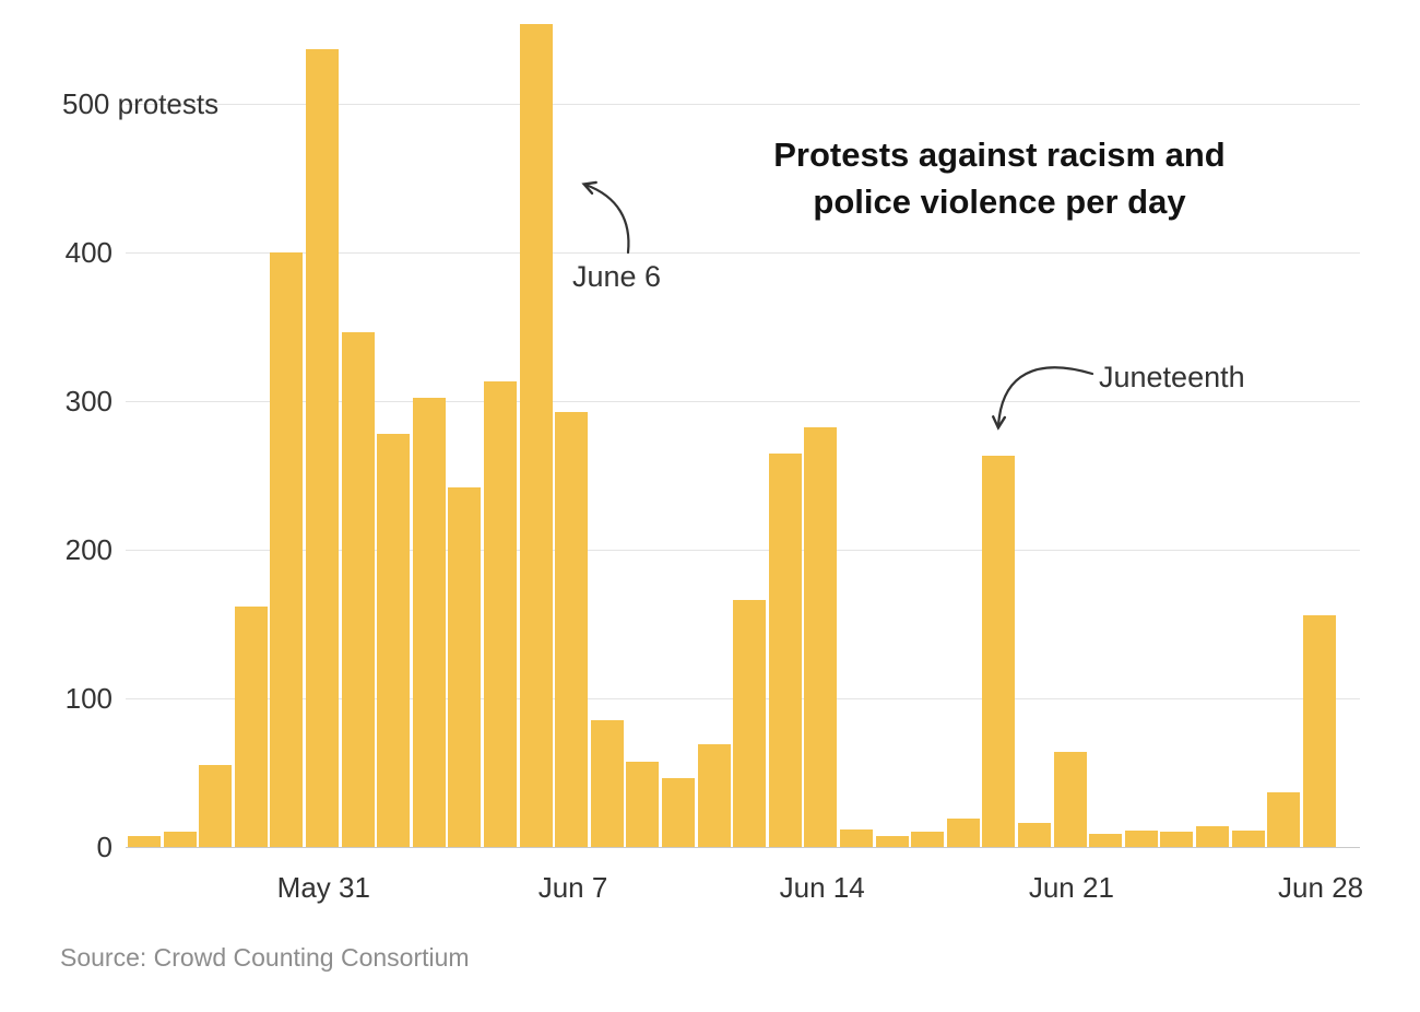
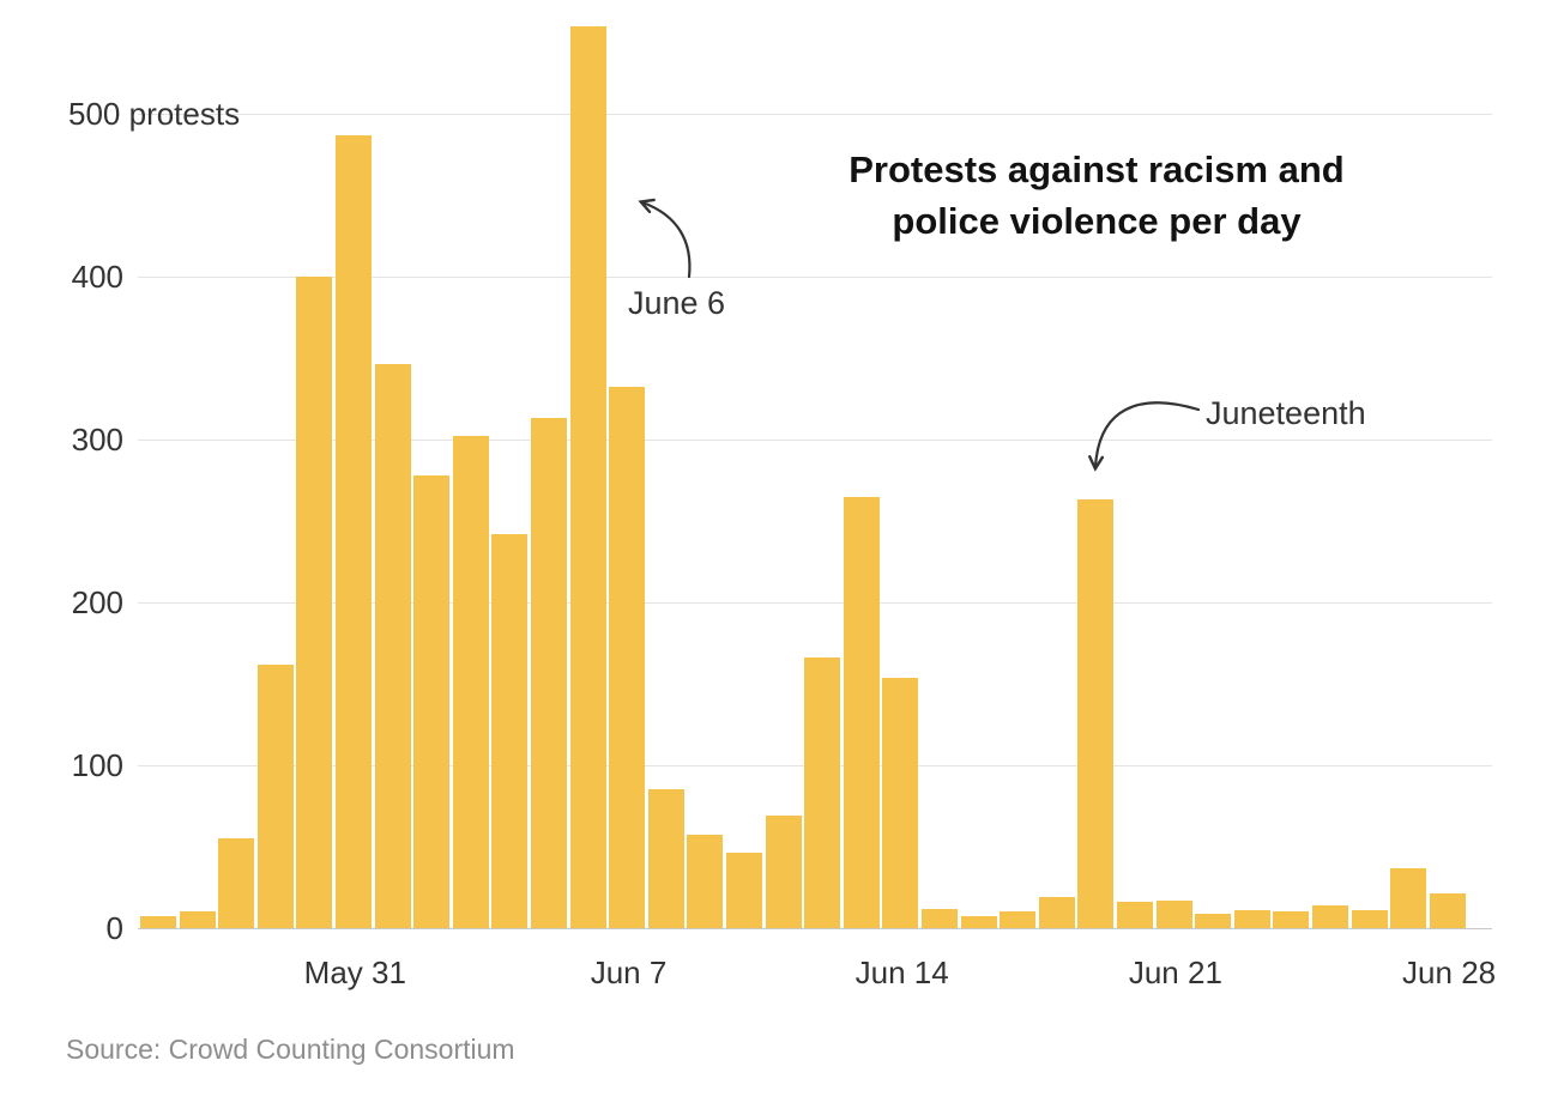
May 31: 537 -> 487
Jun 7: 293 -> 332
Jun 14: 282 -> 154
Jun 21: 64 -> 17
Jun 28: 156 -> 21
